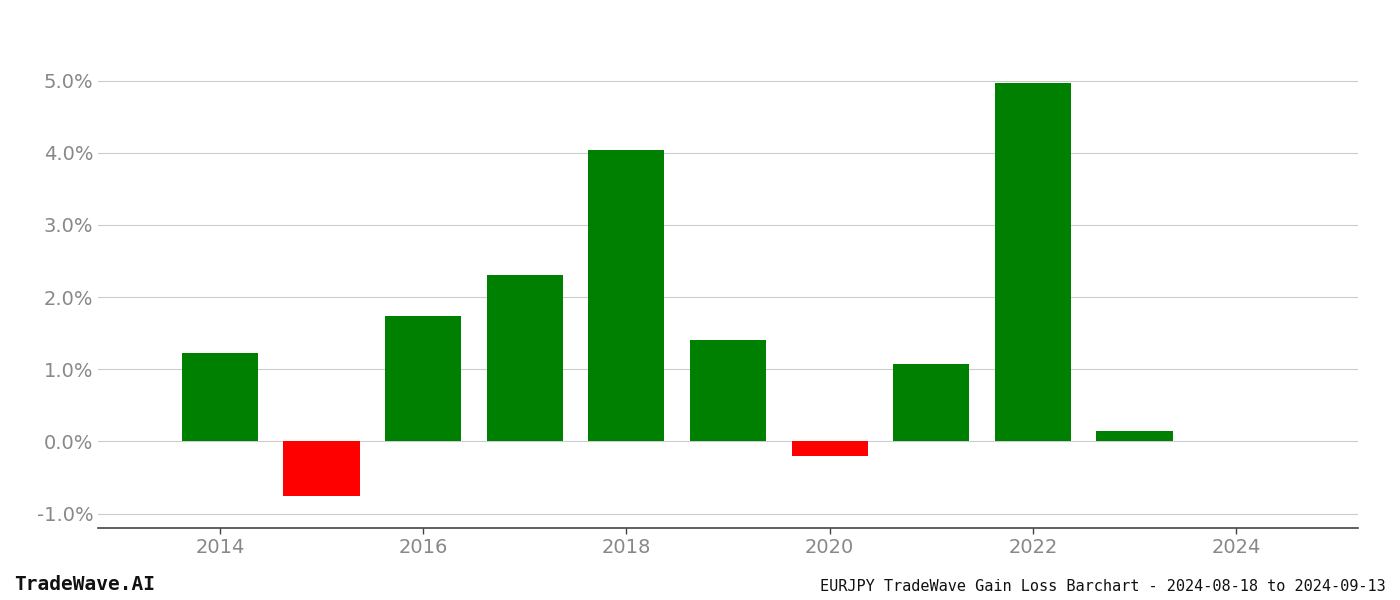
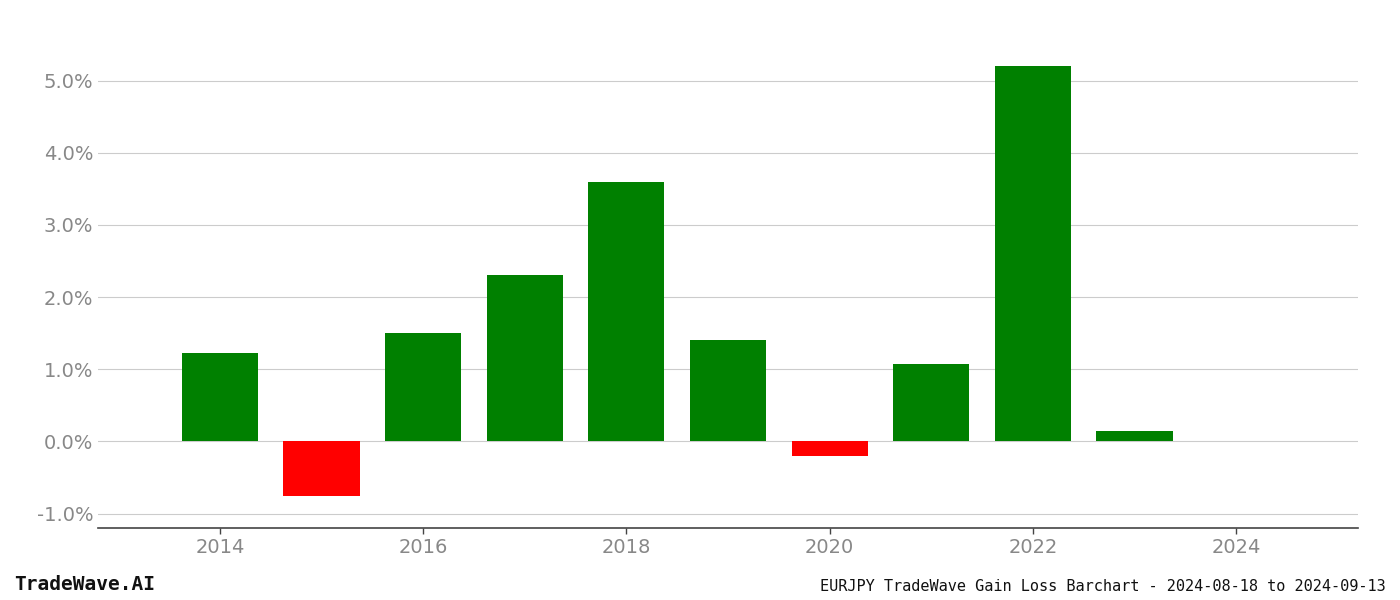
2016: 1.74% -> 1.50%
2018: 4.04% -> 3.60%
2022: 4.96% -> 5.20%
